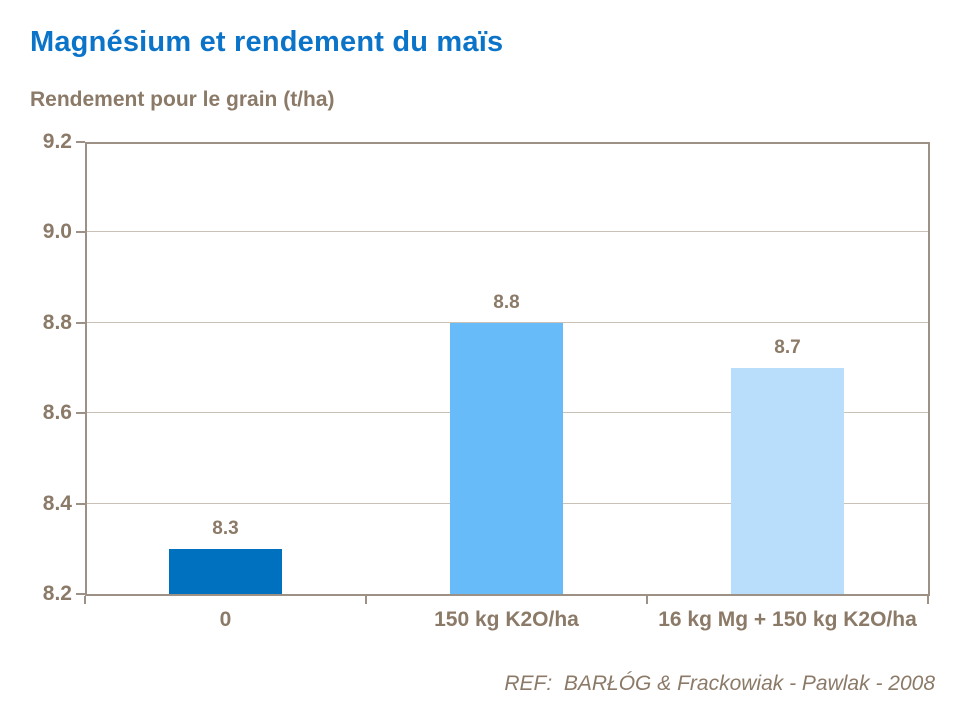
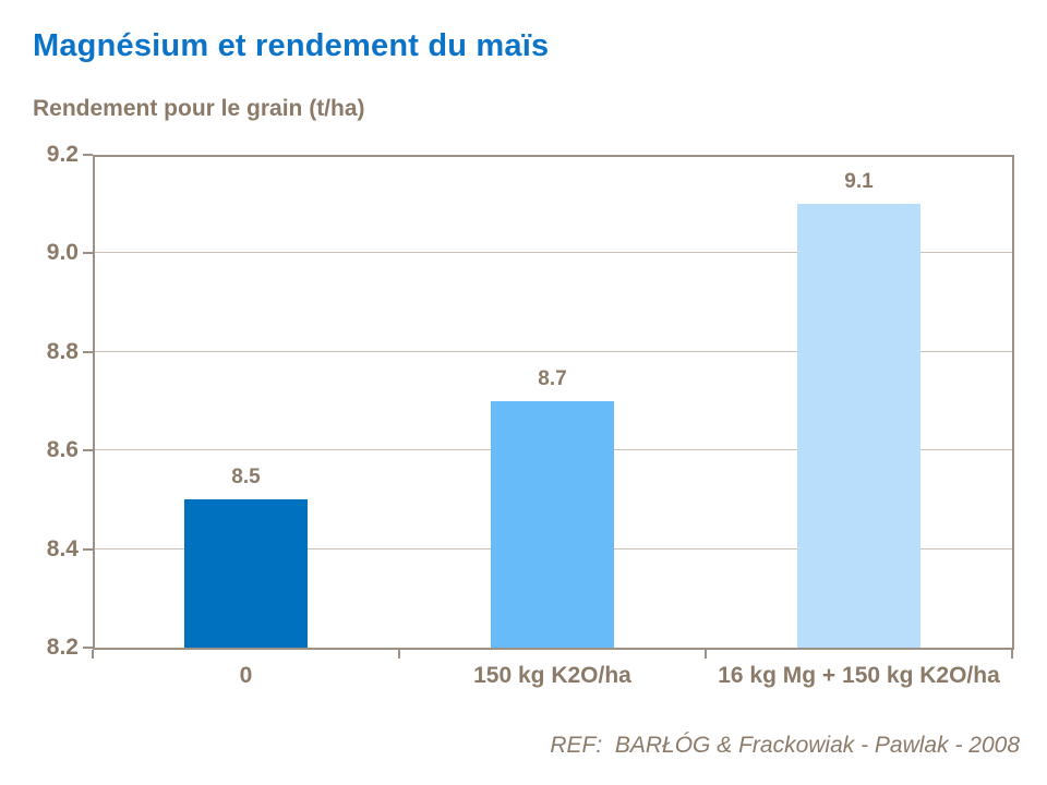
0: 8.3 -> 8.5
150 kg K2O/ha: 8.8 -> 8.7
16 kg Mg + 150 kg K2O/ha: 8.7 -> 9.1
